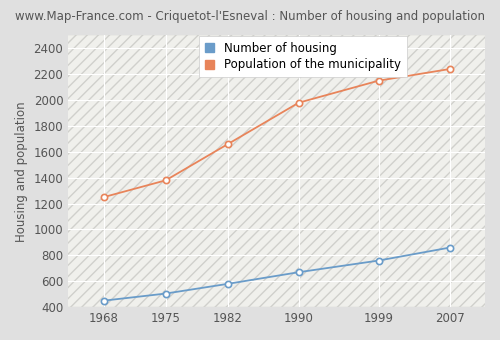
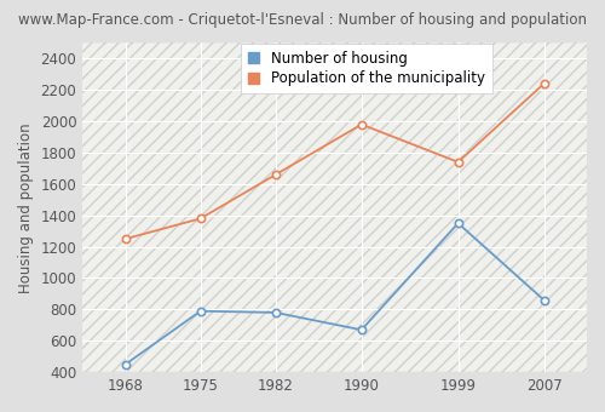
Number of housing/1975: 500 -> 790
Number of housing/1982: 580 -> 780
Number of housing/1999: 760 -> 1350
Population of the municipality/1999: 2150 -> 1740
